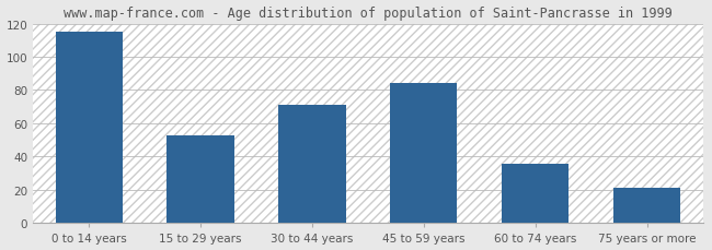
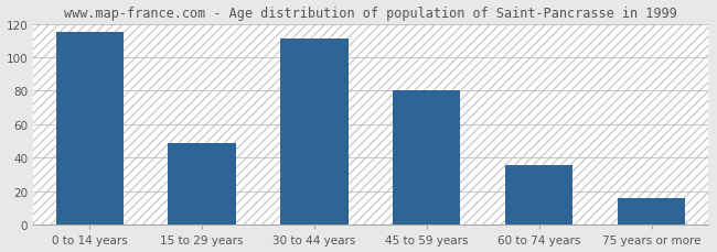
15 to 29 years: 53 -> 49
30 to 44 years: 71 -> 111
45 to 59 years: 84 -> 80
75 years or more: 21 -> 16
